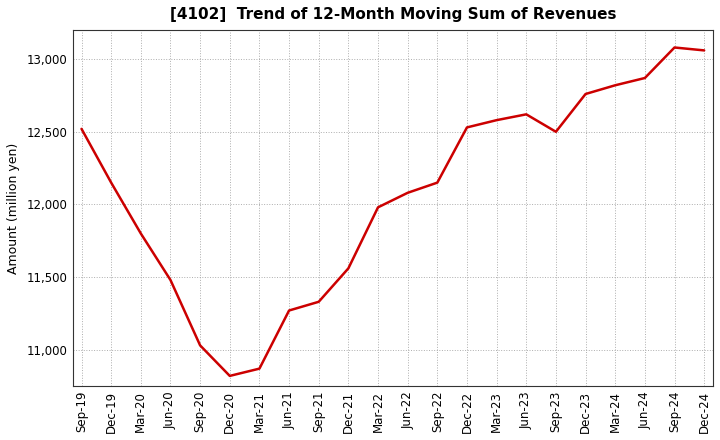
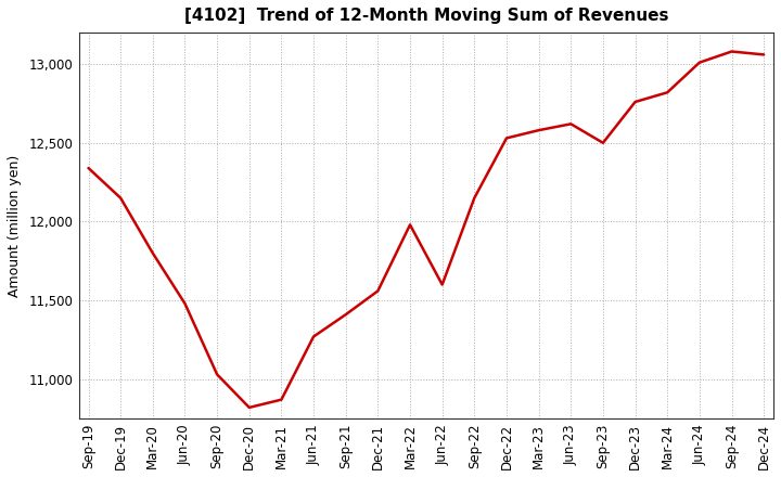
Sep-19: 12,520 -> 12,340
Sep-21: 11,330 -> 11,410
Jun-22: 12,080 -> 11,600
Jun-24: 12,870 -> 13,010
